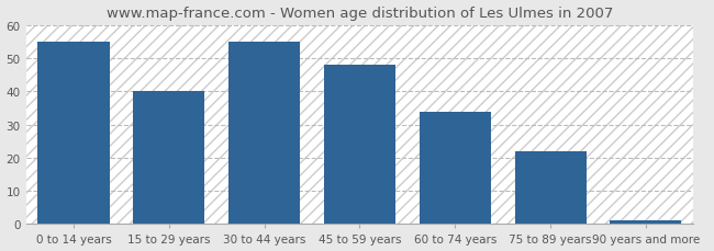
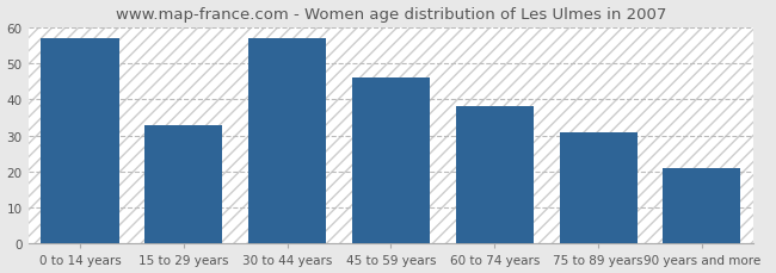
0 to 14 years: 55 -> 57
15 to 29 years: 40 -> 33
30 to 44 years: 55 -> 57
45 to 59 years: 48 -> 46
60 to 74 years: 34 -> 38
75 to 89 years: 22 -> 31
90 years and more: 1 -> 21
